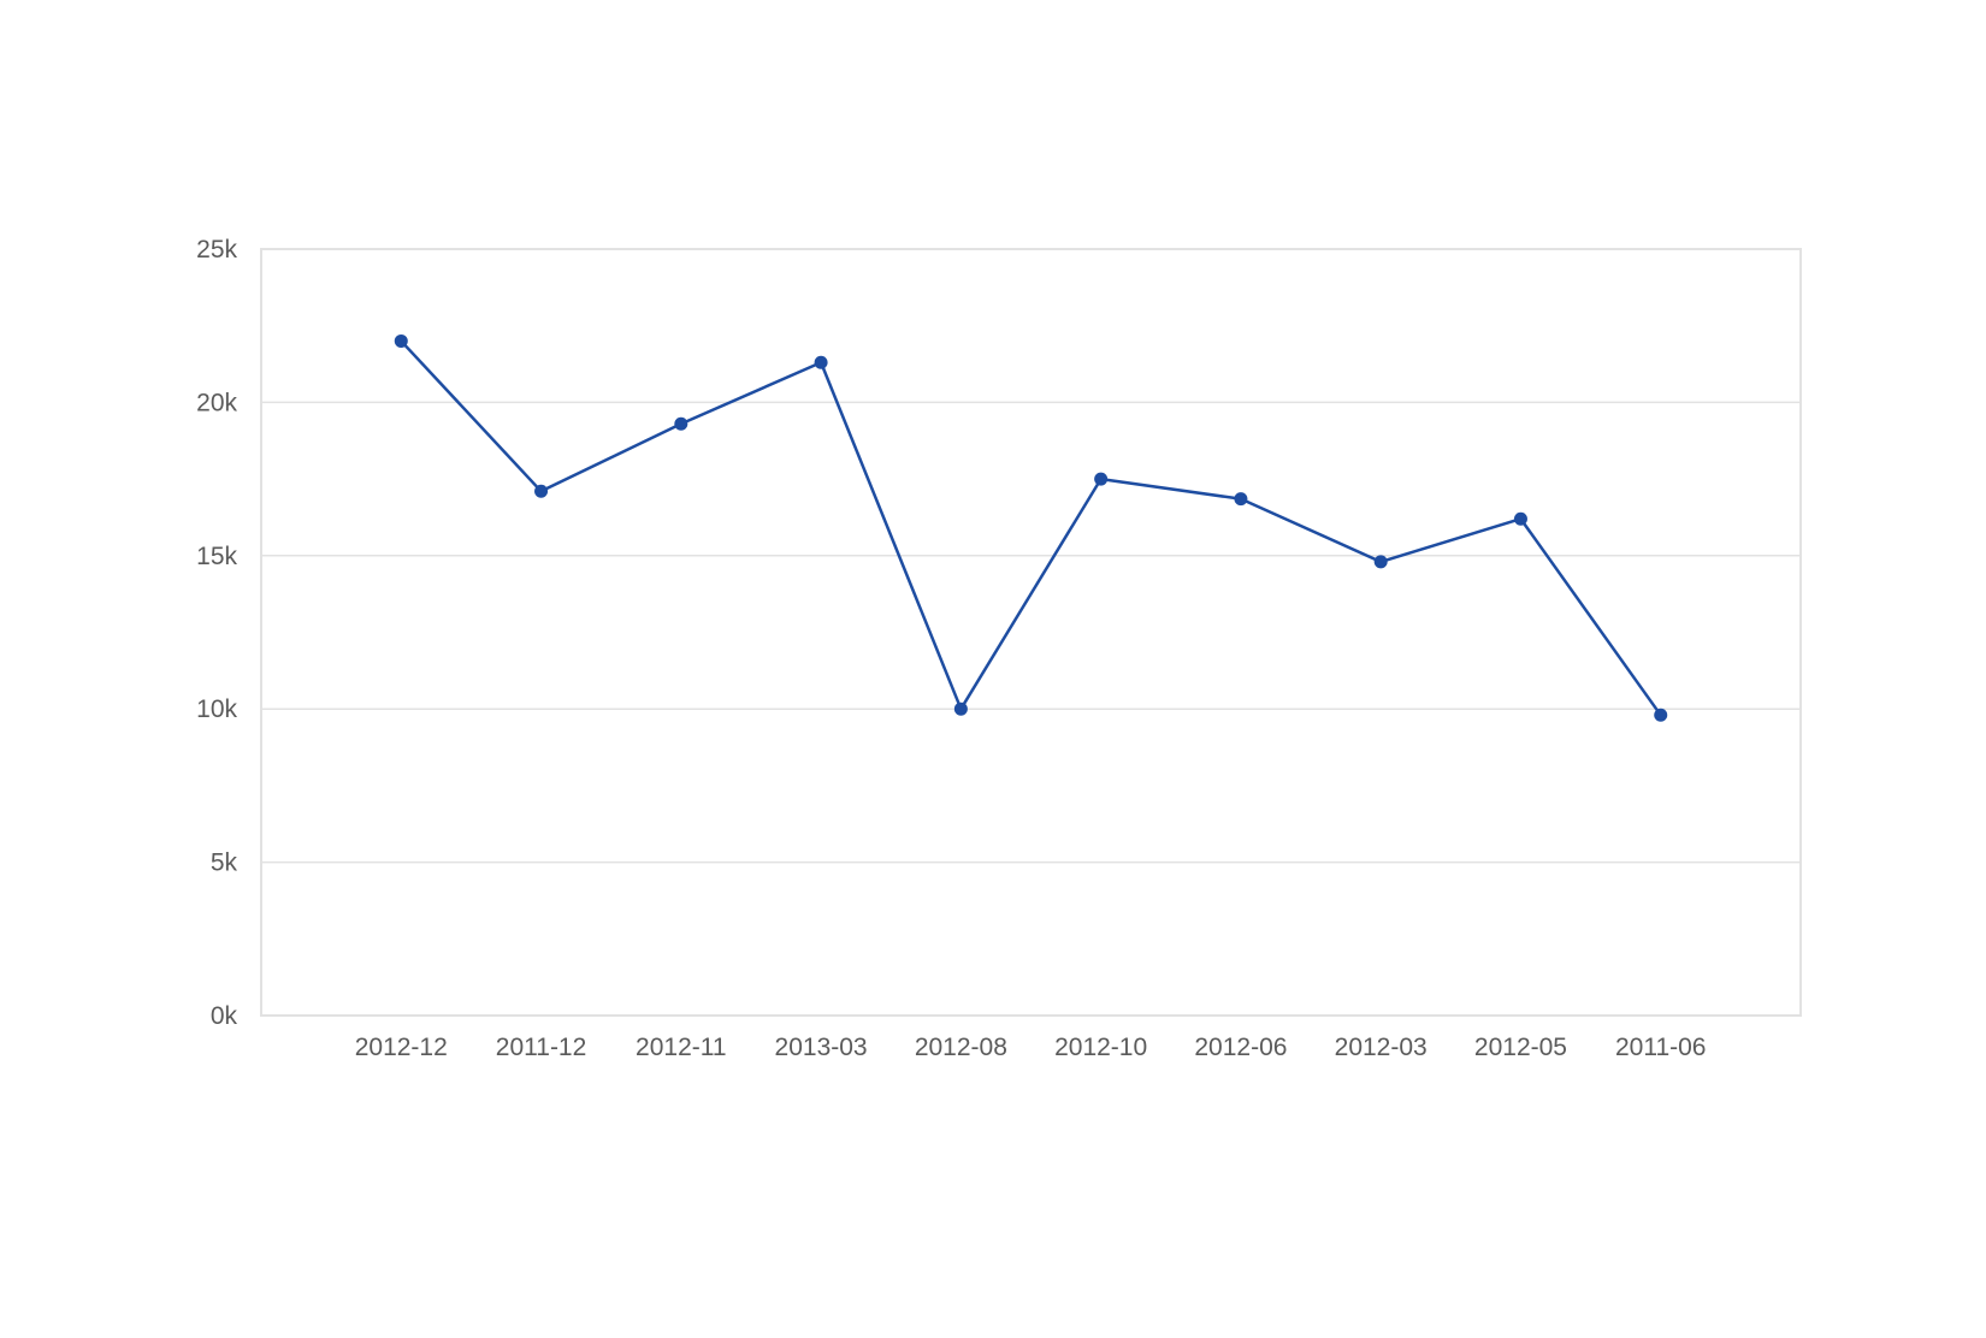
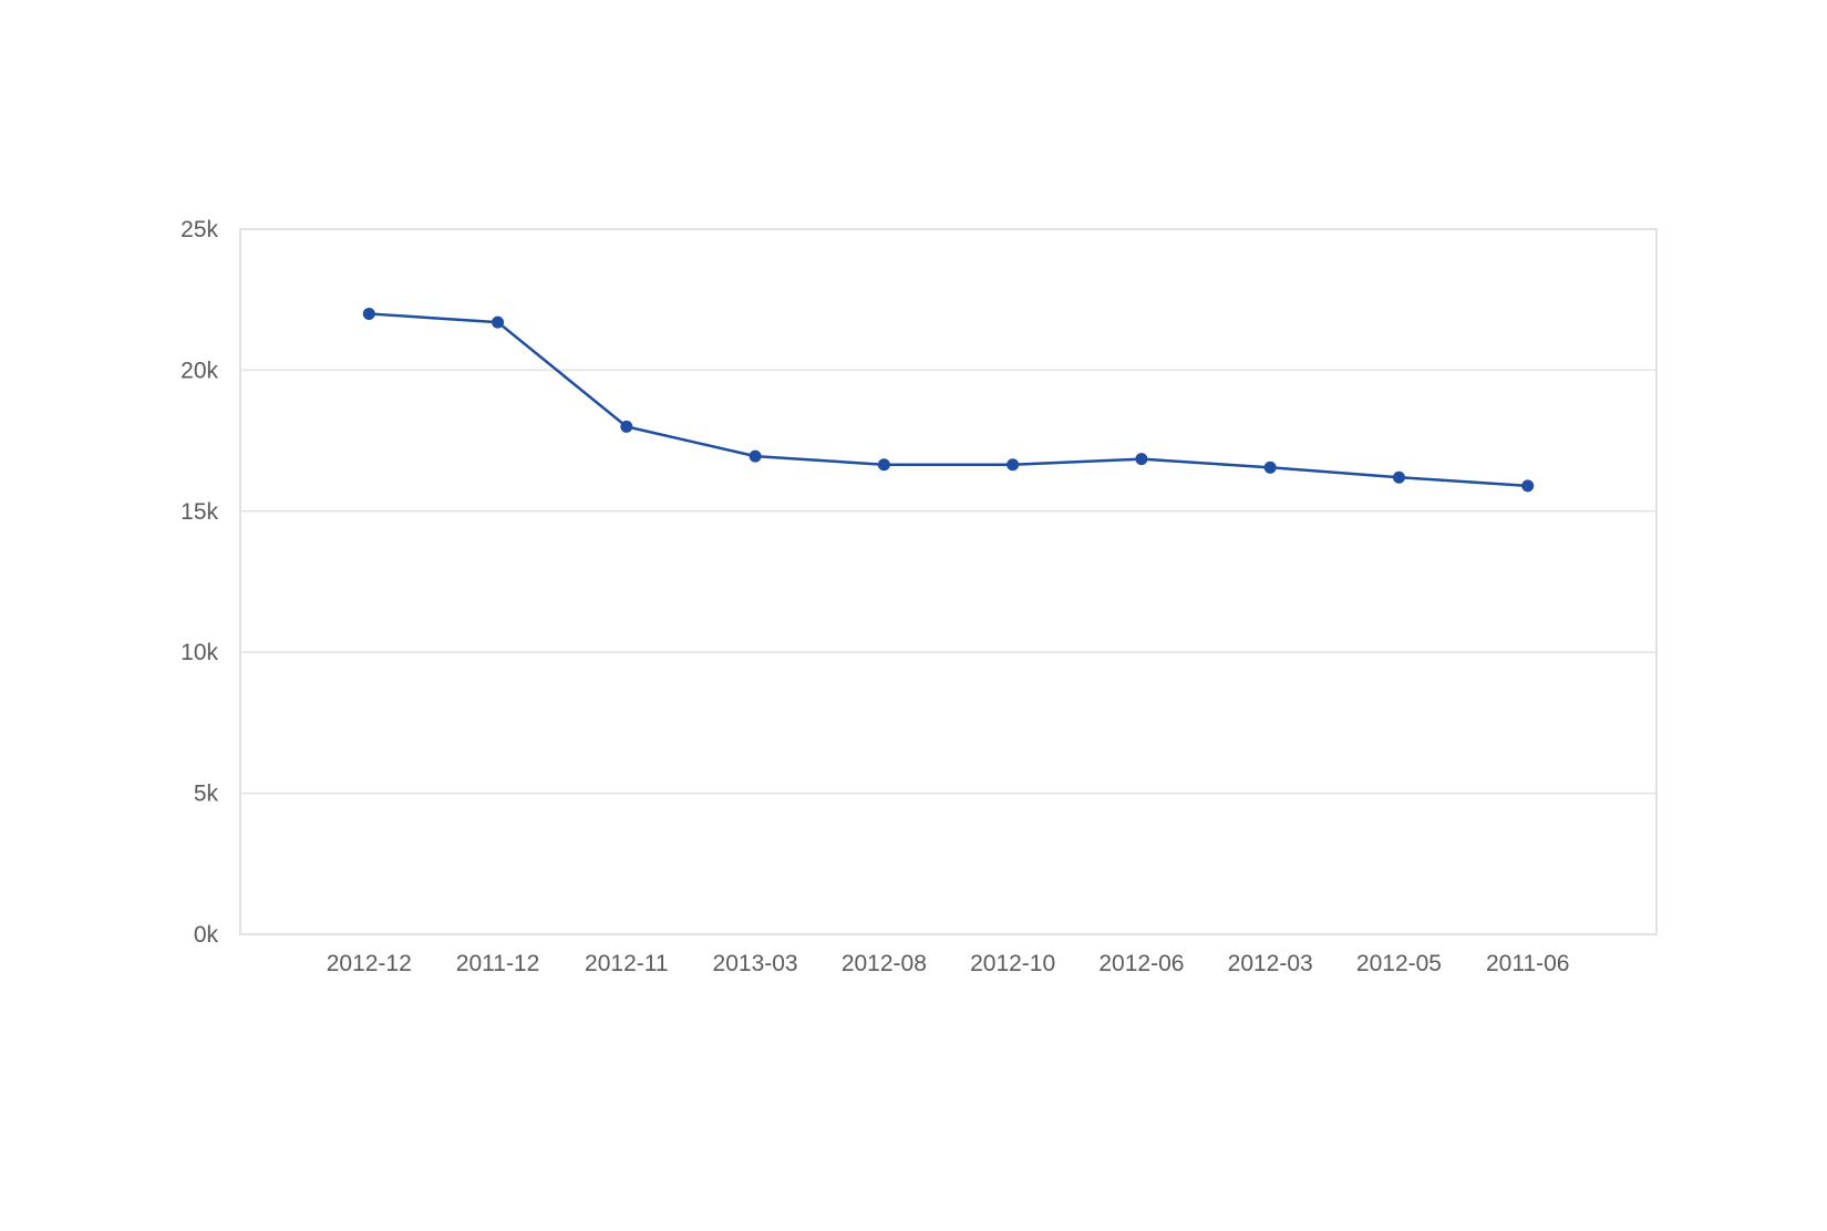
2011-12: 17.1k -> 21.7k
2012-11: 19.3k -> 18.0k
2013-03: 21.3k -> 17.0k
2012-08: 10.0k -> 16.6k
2012-10: 17.5k -> 16.6k
2012-03: 14.8k -> 16.6k
2011-06: 9.8k -> 15.9k
